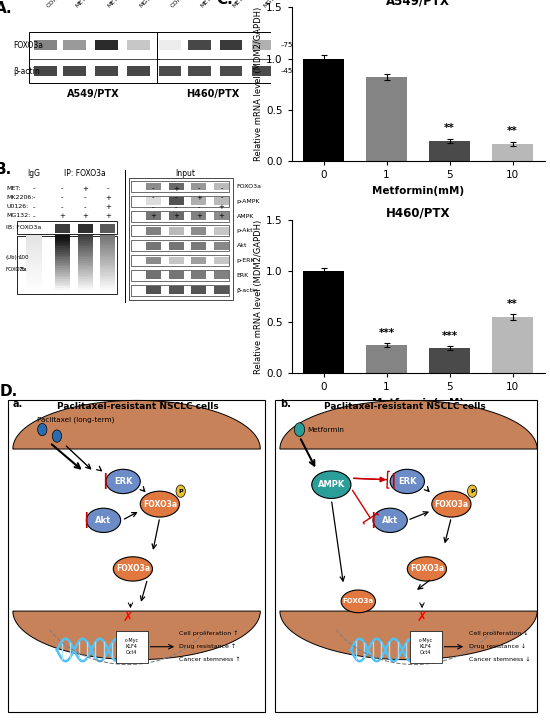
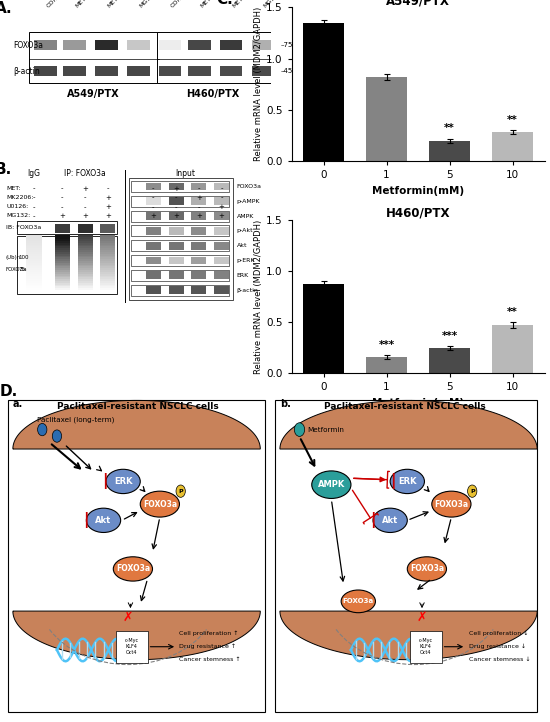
A549/PTX/0: 1.00 -> 1.35
A549/PTX/10: 0.17 -> 0.28
H460/PTX/0: 1.00 -> 0.87
H460/PTX/1: 0.28 -> 0.16
H460/PTX/10: 0.55 -> 0.47
